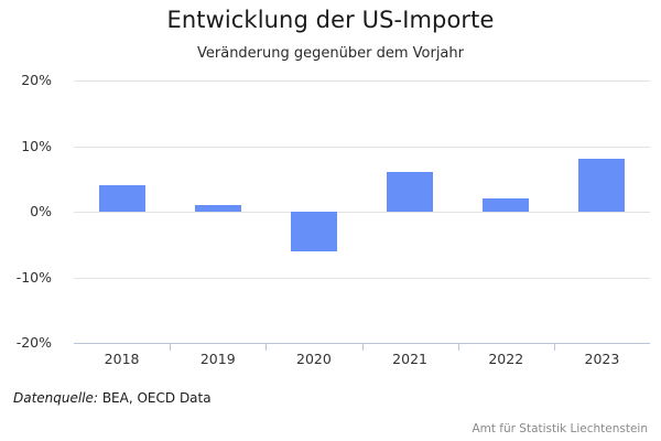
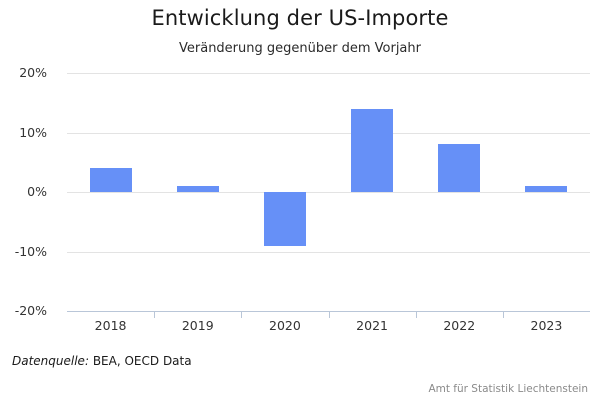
2020: -6% -> -9%
2021: 6% -> 14%
2022: 2% -> 8%
2023: 8% -> 1%
